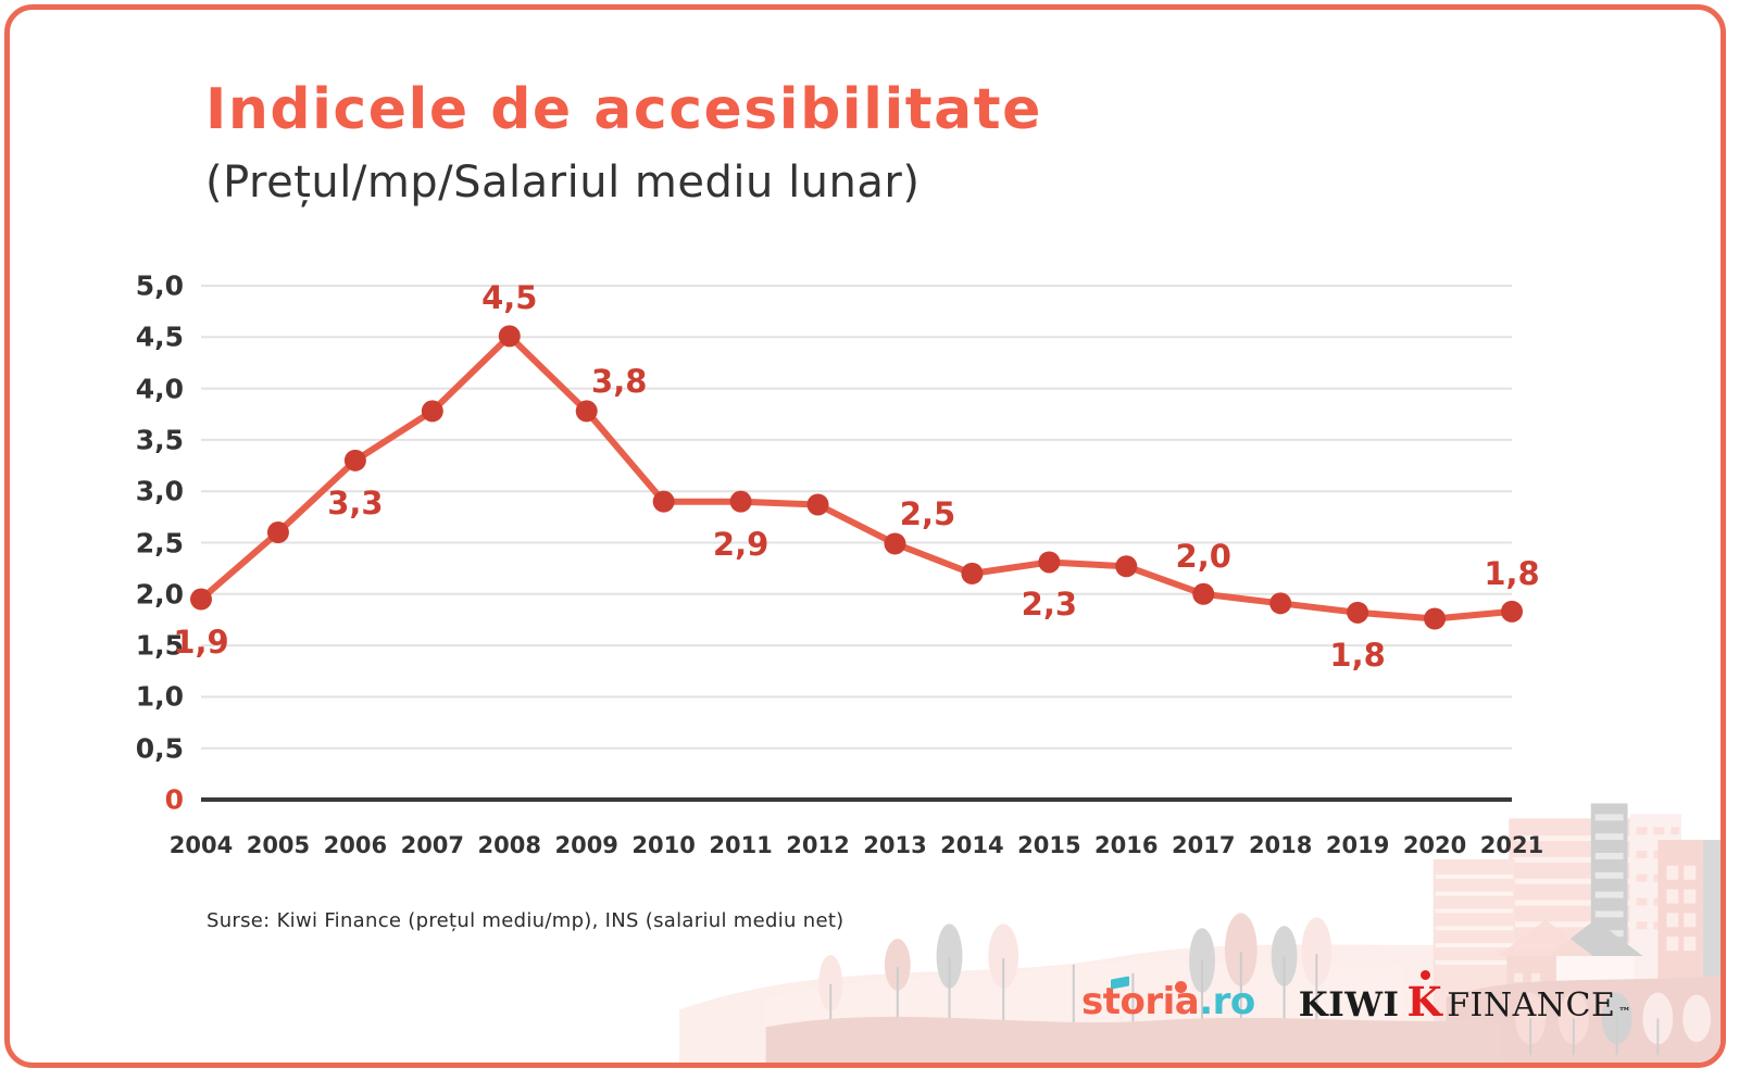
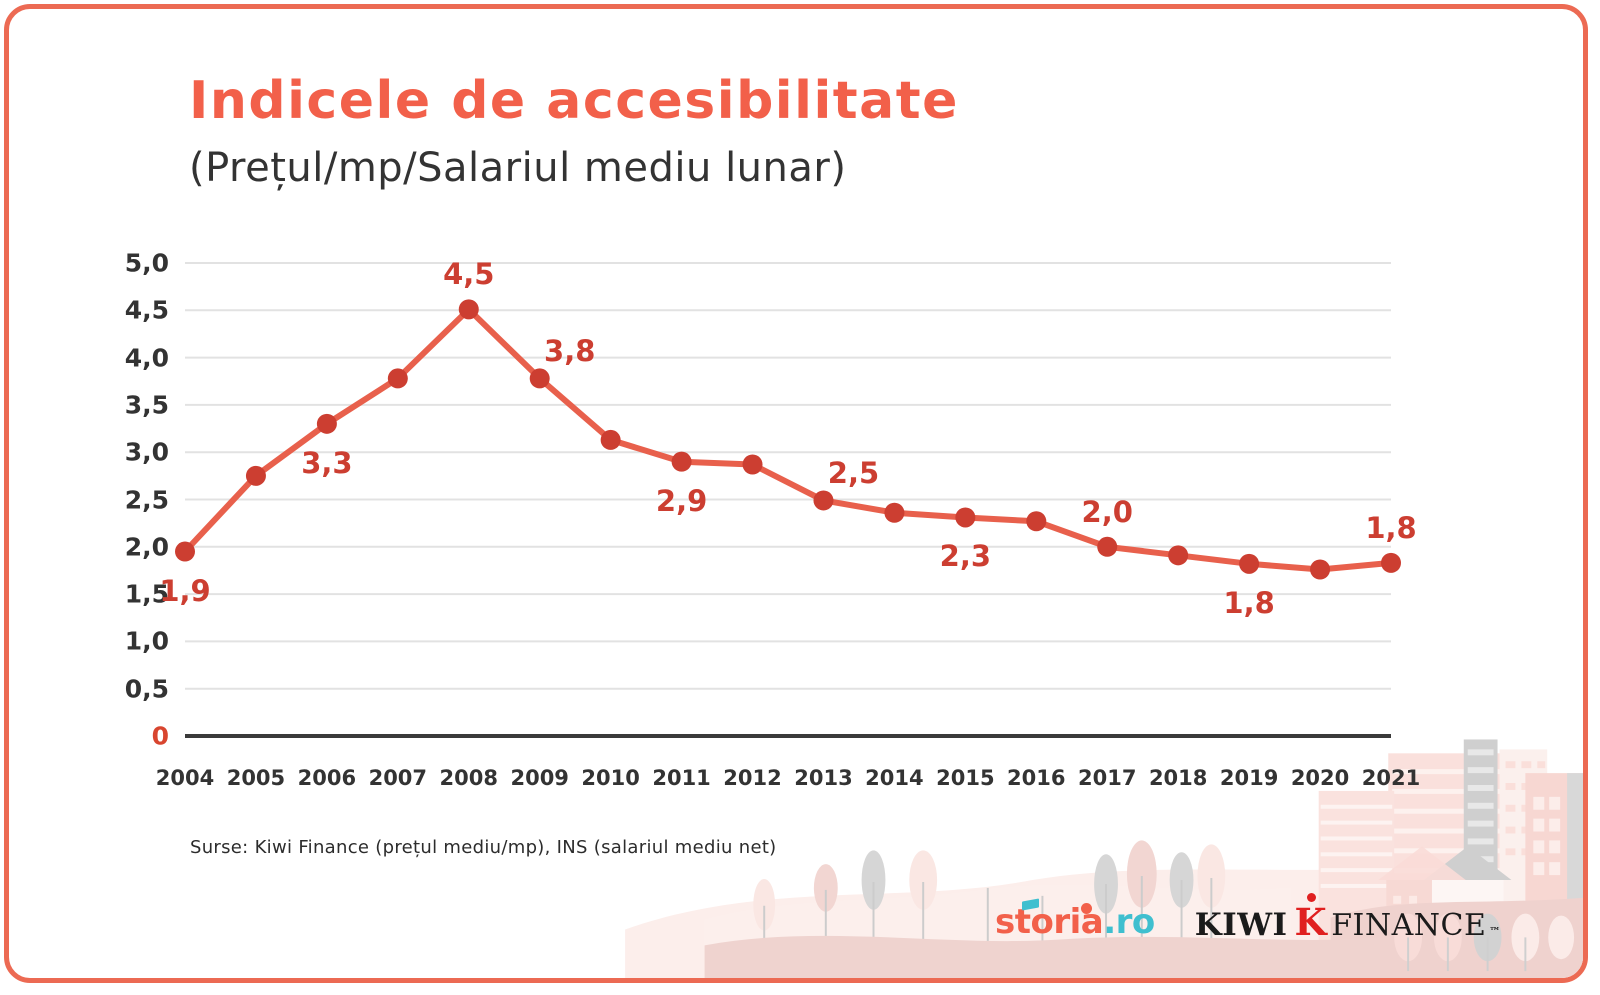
2005: 2,6 -> 2,8
2010: 2,9 -> 3,1
2014: 2,2 -> 2,4
